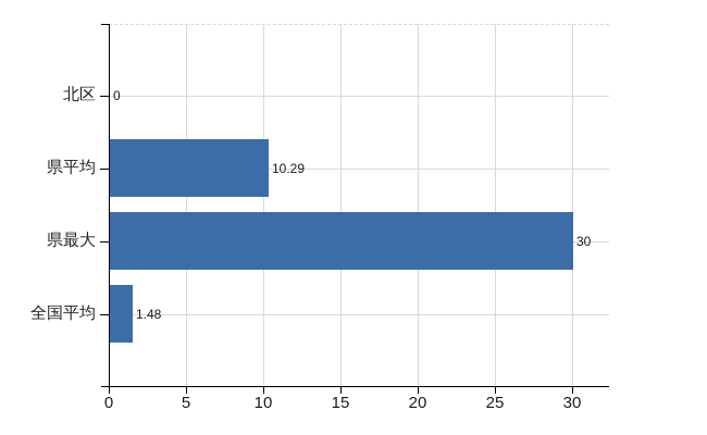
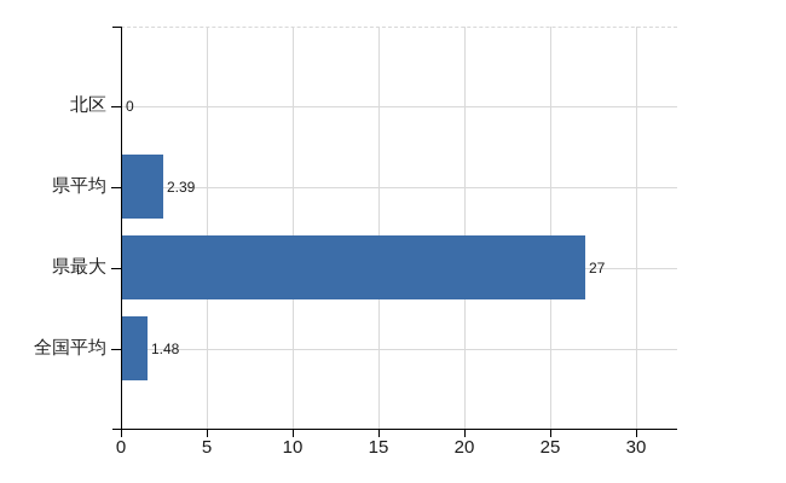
県平均: 10.29 -> 2.39
県最大: 30 -> 27
